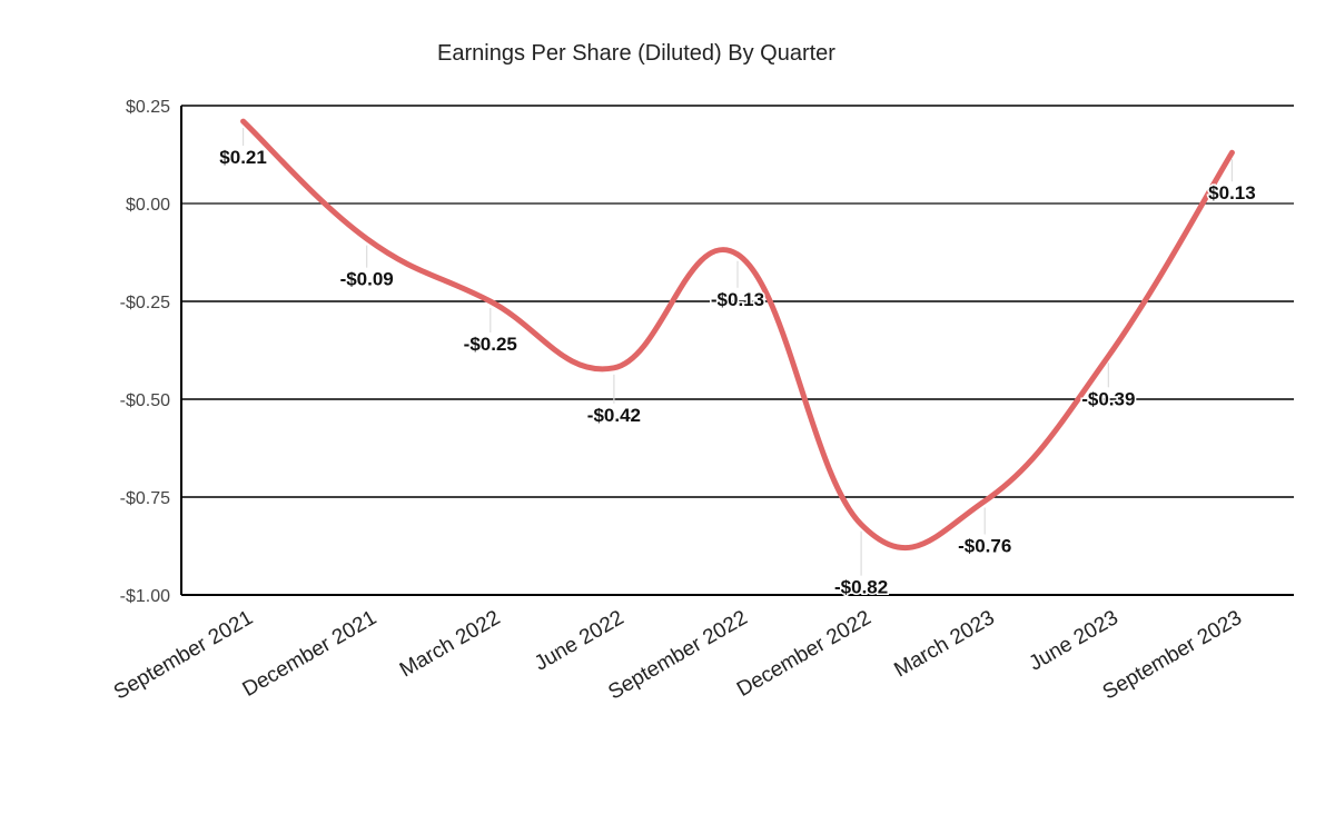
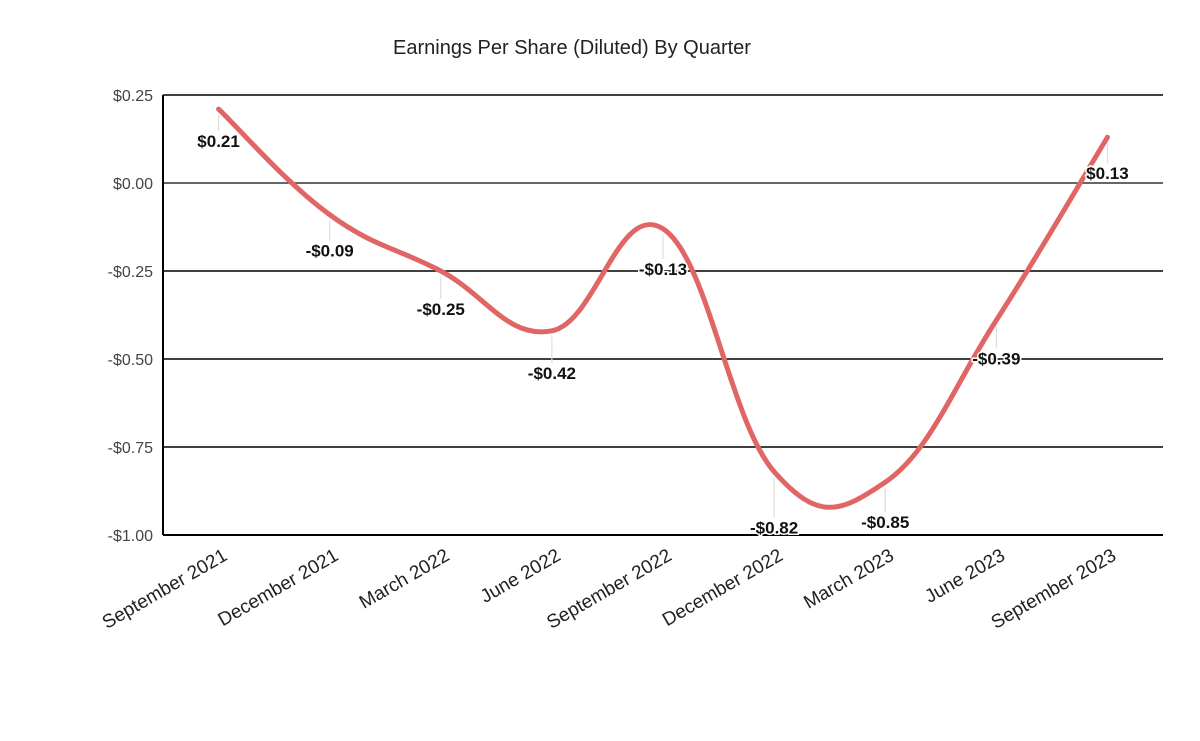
March 2023: -$0.76 -> -$0.85
